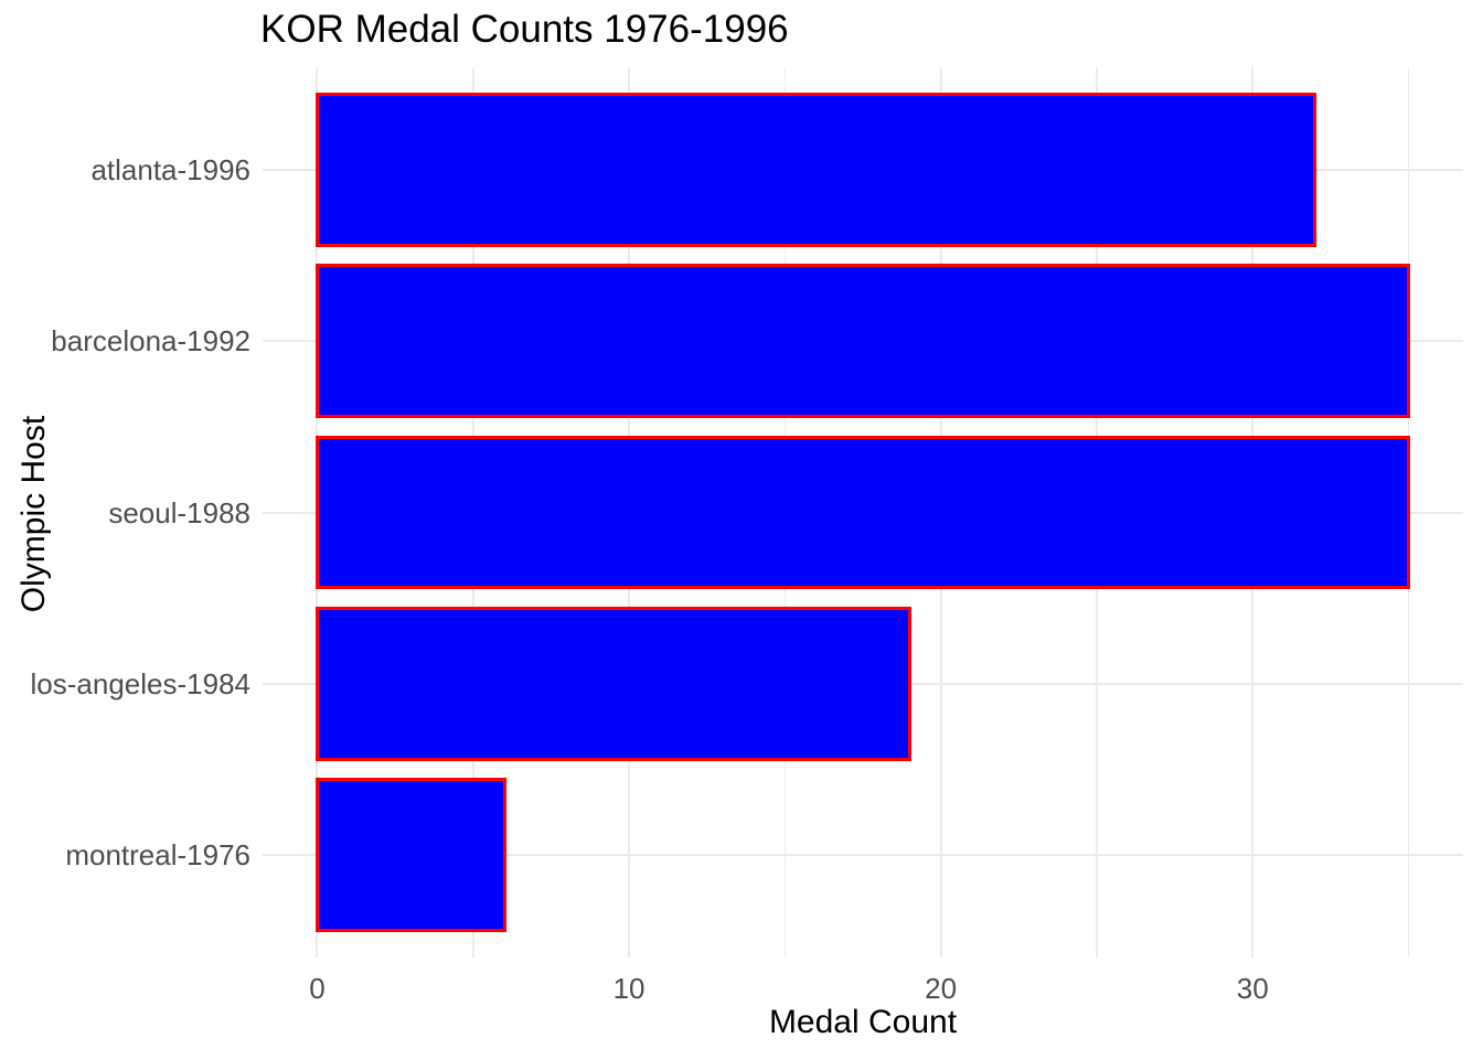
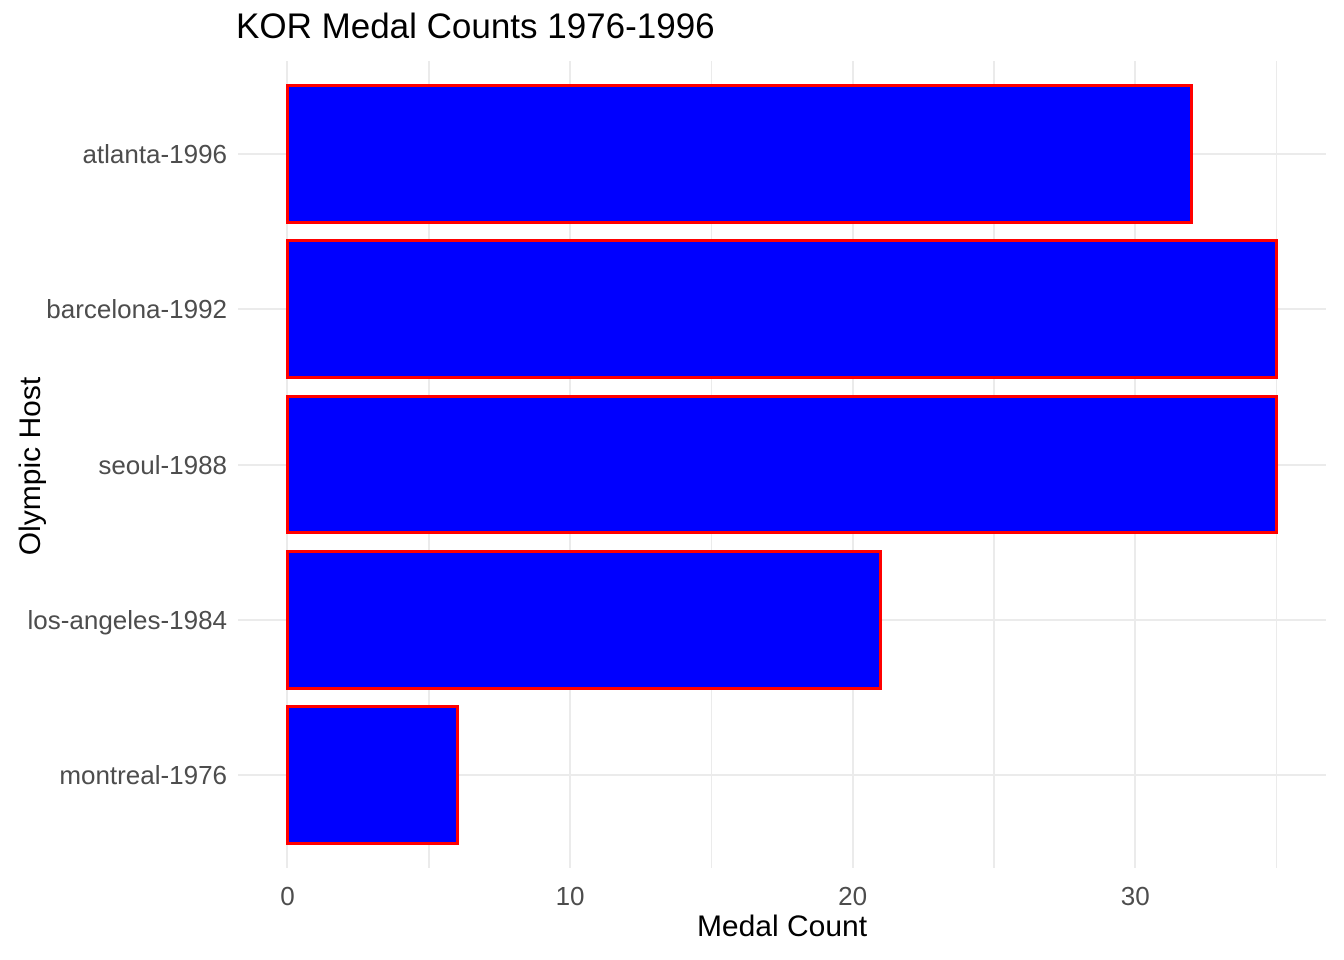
los-angeles-1984: 19 -> 21
